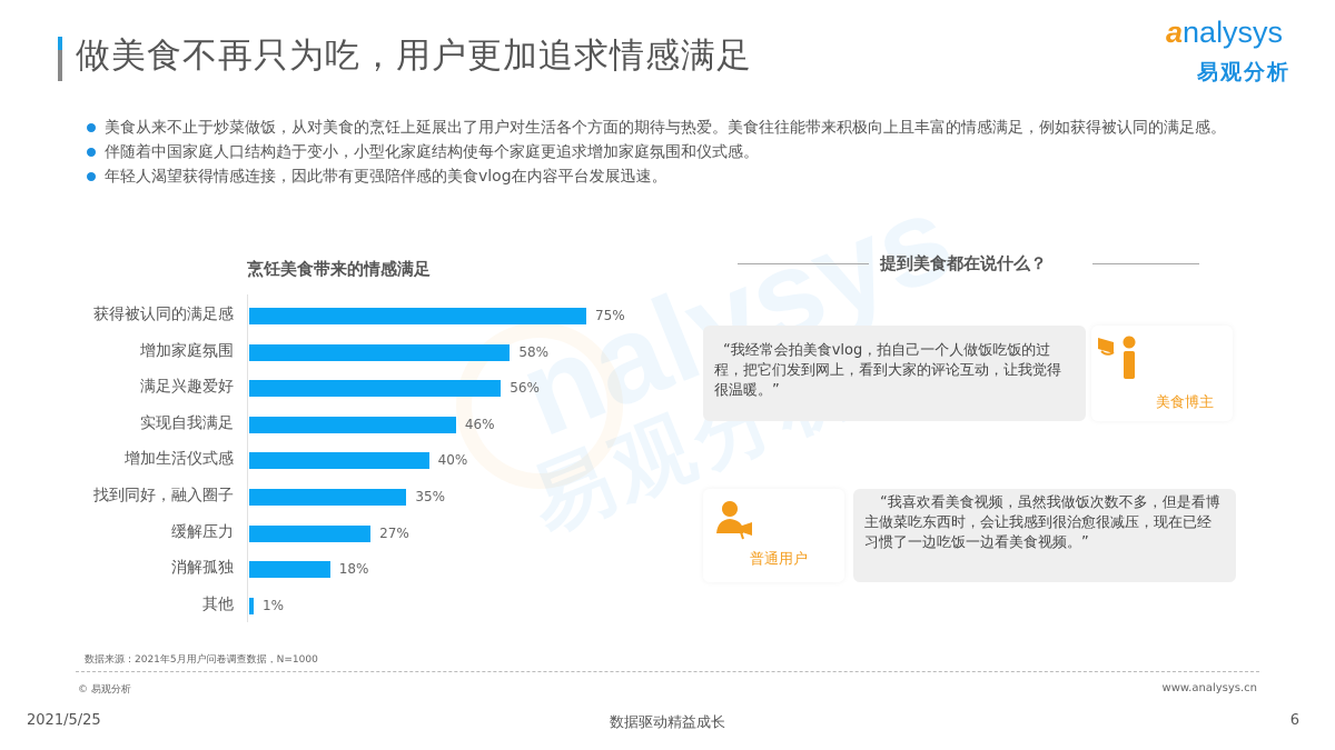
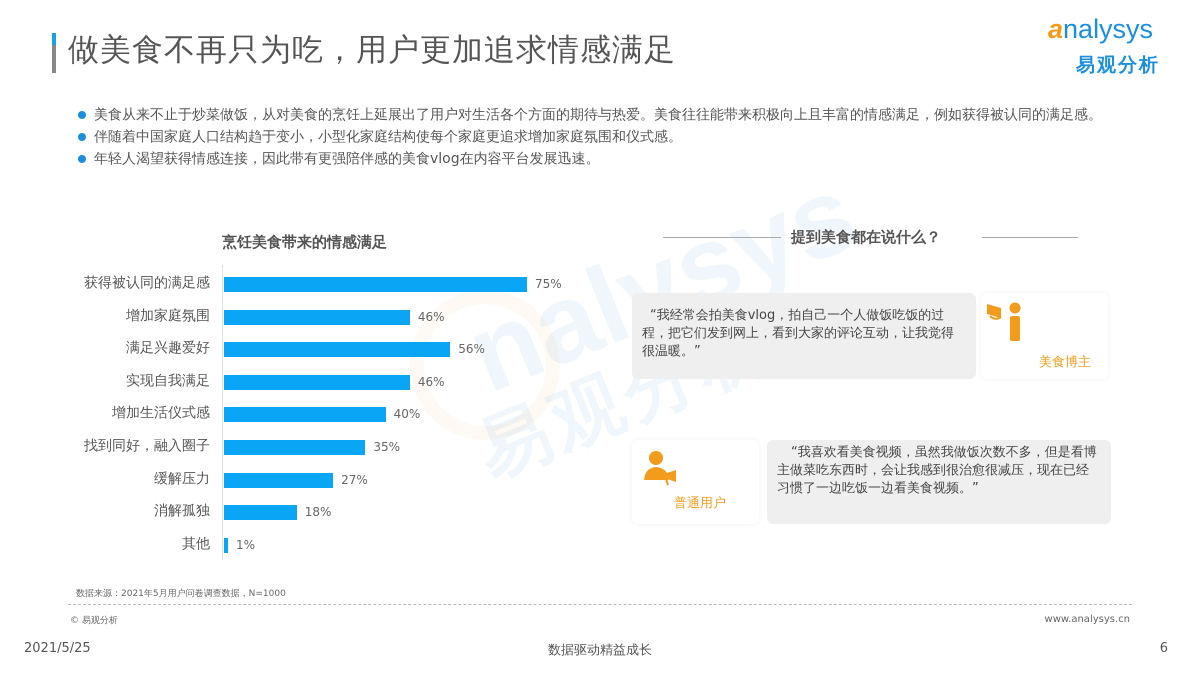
增加家庭氛围: 58% -> 46%
